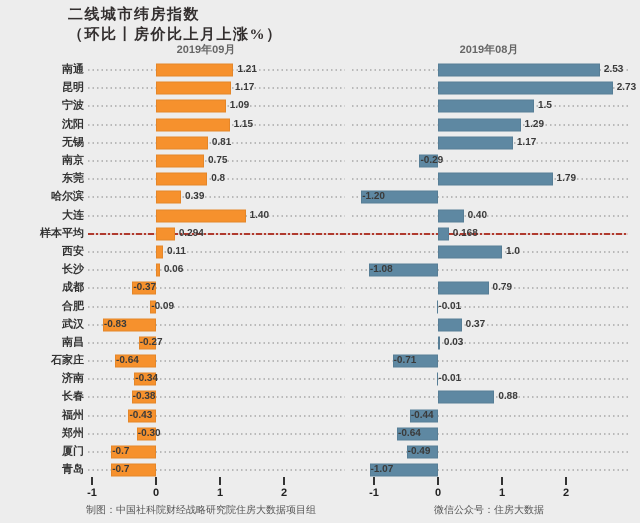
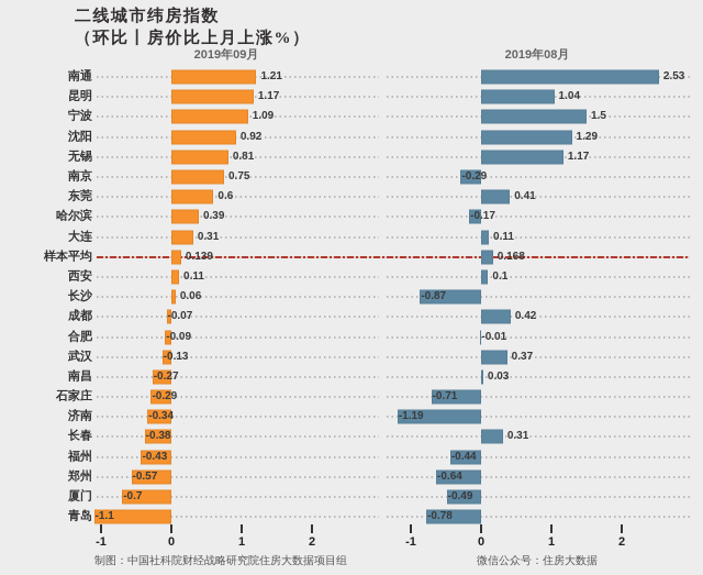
2019年08月/昆明: 2.73 -> 1.04
2019年09月/沈阳: 1.15 -> 0.92
2019年09月/东莞: 0.8 -> 0.6
2019年08月/东莞: 1.79 -> 0.41
2019年08月/哈尔滨: -1.20 -> -0.17
2019年09月/大连: 1.40 -> 0.31
2019年08月/大连: 0.40 -> 0.11
2019年09月/样本平均: 0.294 -> 0.139
2019年08月/西安: 1.0 -> 0.1
2019年08月/长沙: -1.08 -> -0.87
2019年09月/成都: -0.37 -> -0.07
2019年08月/成都: 0.79 -> 0.42
2019年09月/武汉: -0.83 -> -0.13
2019年09月/石家庄: -0.64 -> -0.29
2019年08月/济南: -0.01 -> -1.19
2019年08月/长春: 0.88 -> 0.31
2019年09月/郑州: -0.30 -> -0.57
2019年09月/青岛: -0.7 -> -1.1
2019年08月/青岛: -1.07 -> -0.78
